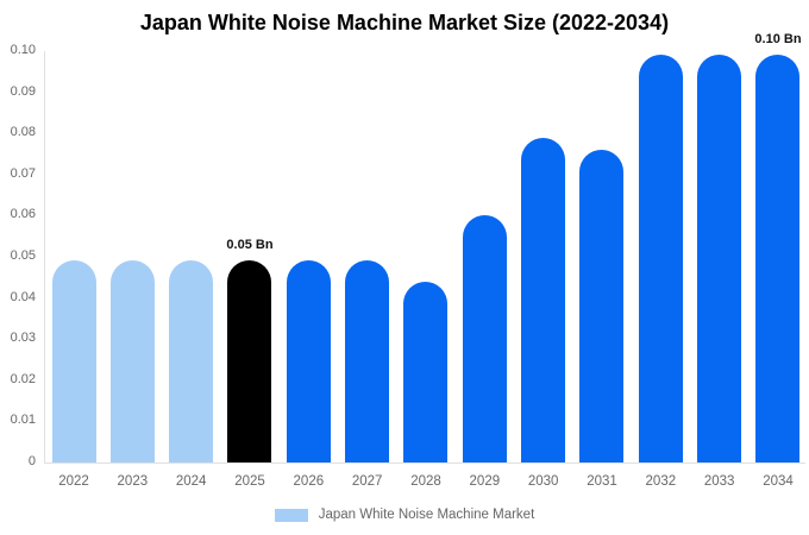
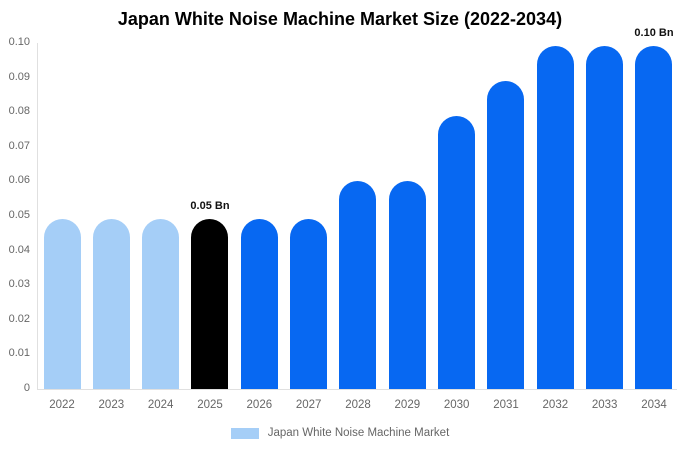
2028: 0.044 -> 0.060
2031: 0.076 -> 0.089
